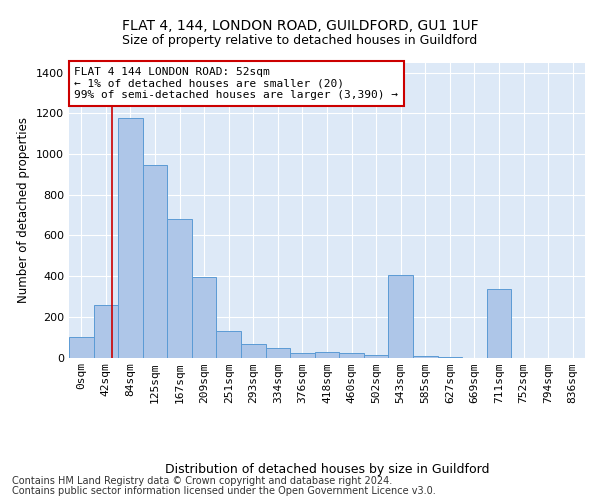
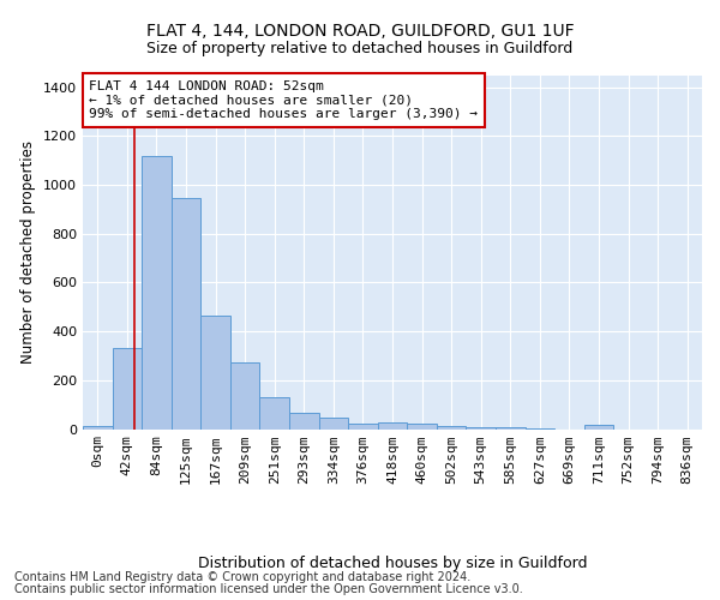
0sqm: 100 -> 10
42sqm: 260 -> 330
84sqm: 1175 -> 1120
167sqm: 680 -> 465
209sqm: 395 -> 275
543sqm: 405 -> 8
711sqm: 335 -> 18
